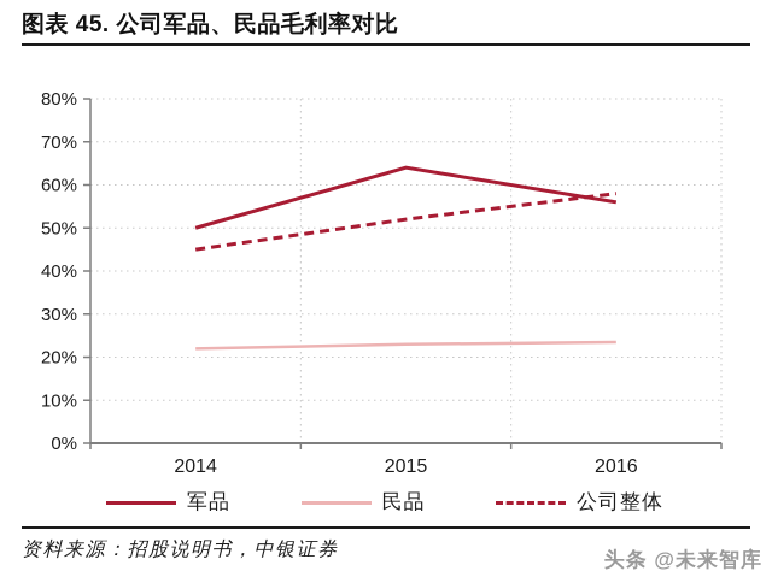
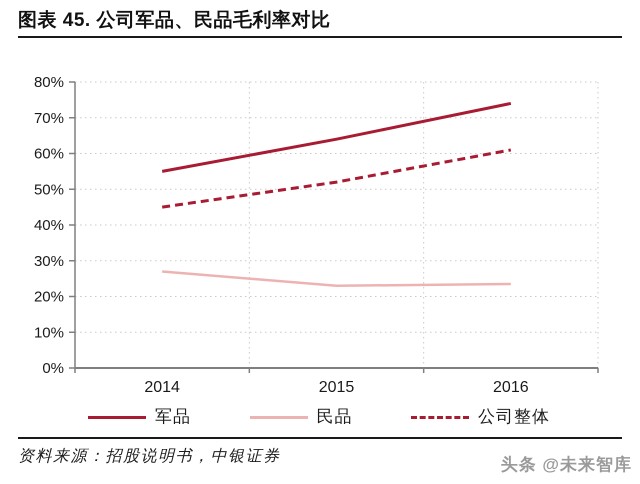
军品/2014: 50% -> 55%
民品/2014: 22% -> 27%
军品/2016: 56% -> 74%
公司整体/2016: 58% -> 61%
